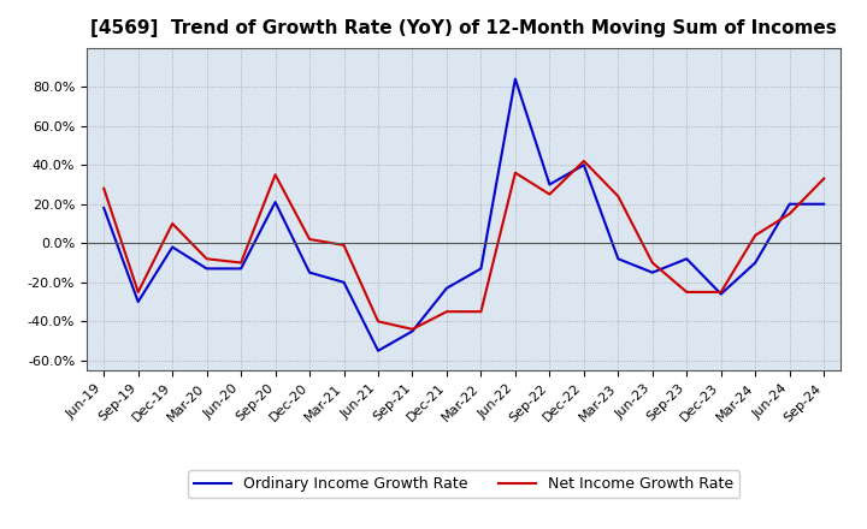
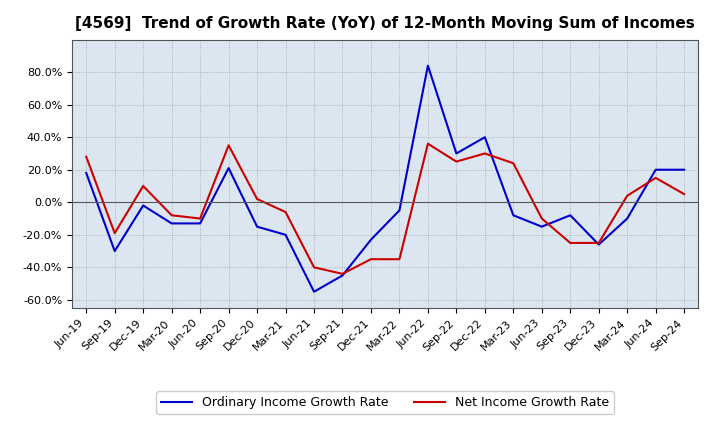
Net Income Growth Rate/Sep-19: -25% -> -19%
Net Income Growth Rate/Mar-21: -1% -> -6%
Ordinary Income Growth Rate/Mar-22: -13% -> -5%
Net Income Growth Rate/Dec-22: 42% -> 30%
Net Income Growth Rate/Sep-24: 33% -> 5%
